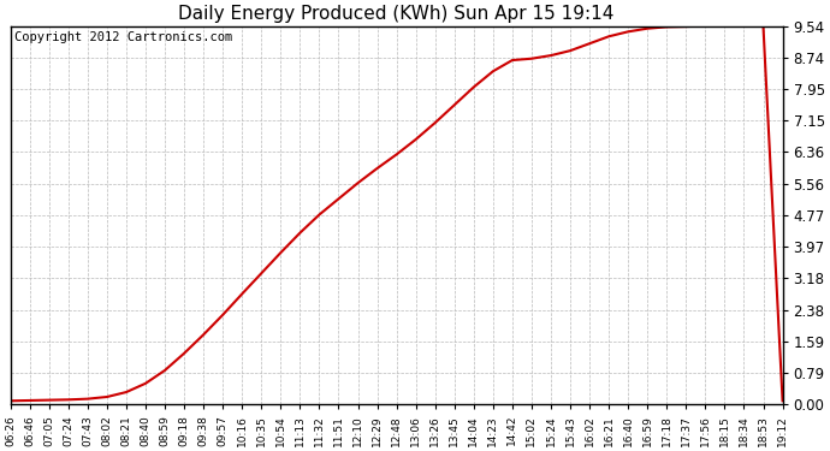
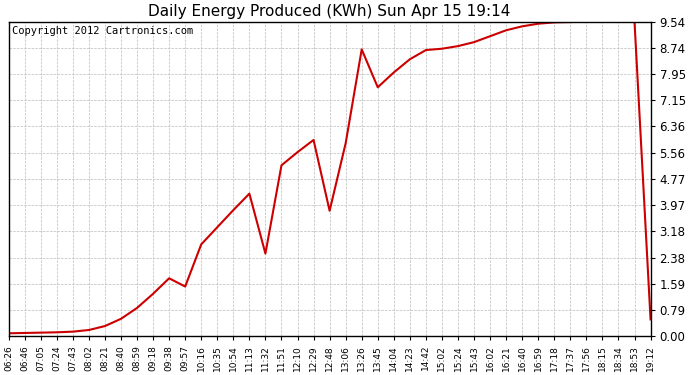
09:57: 2.25 -> 1.50
11:32: 4.78 -> 2.50
12:48: 6.30 -> 3.80
13:06: 6.68 -> 5.85
13:26: 7.10 -> 8.70
19:12: 0.08 -> 0.50
